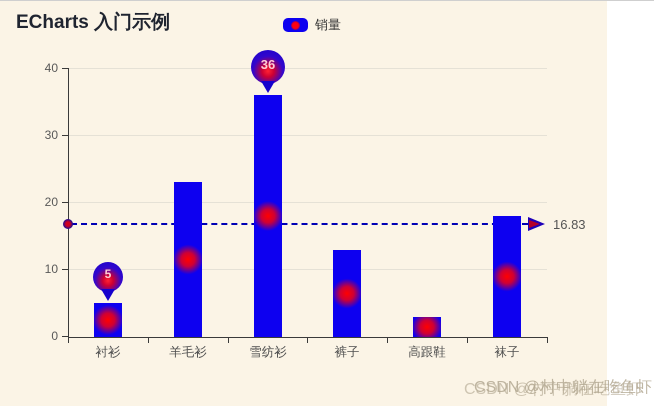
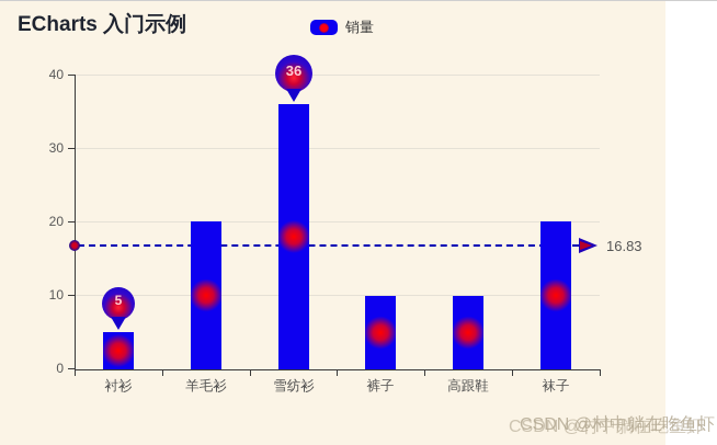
羊毛衫: 23 -> 20
裤子: 13 -> 10
高跟鞋: 3 -> 10
袜子: 18 -> 20
